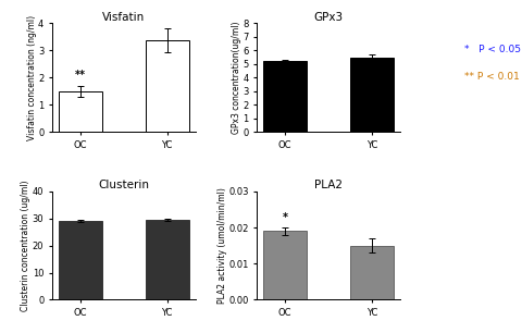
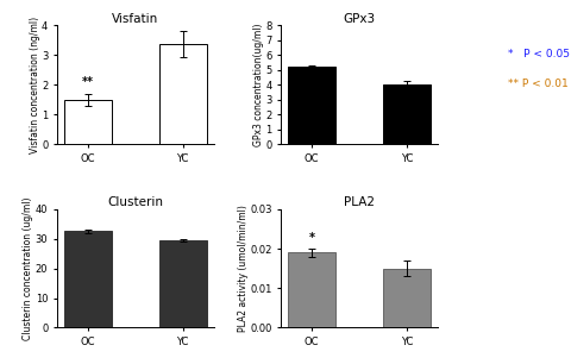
GPx3/YC: 5.5 -> 4.0
Clusterin/OC: 29.0 -> 32.5
